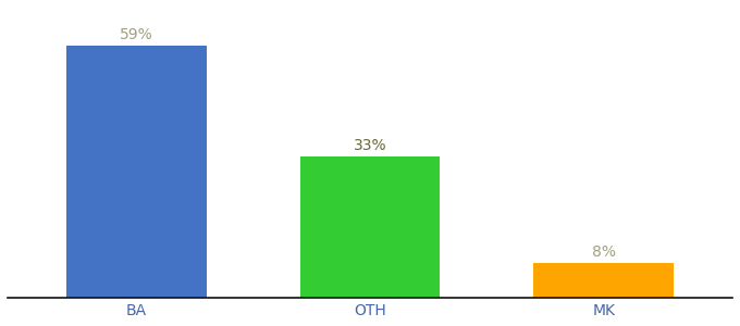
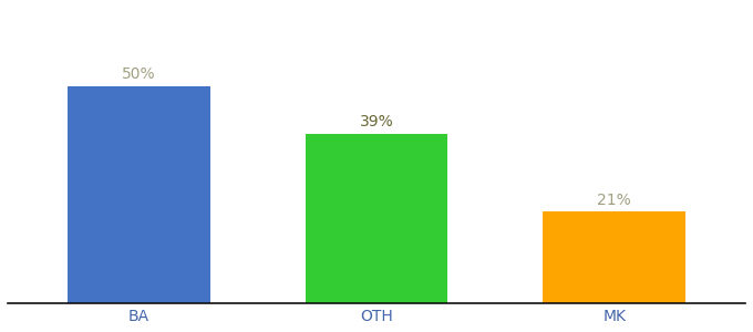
BA: 59% -> 50%
OTH: 33% -> 39%
MK: 8% -> 21%
